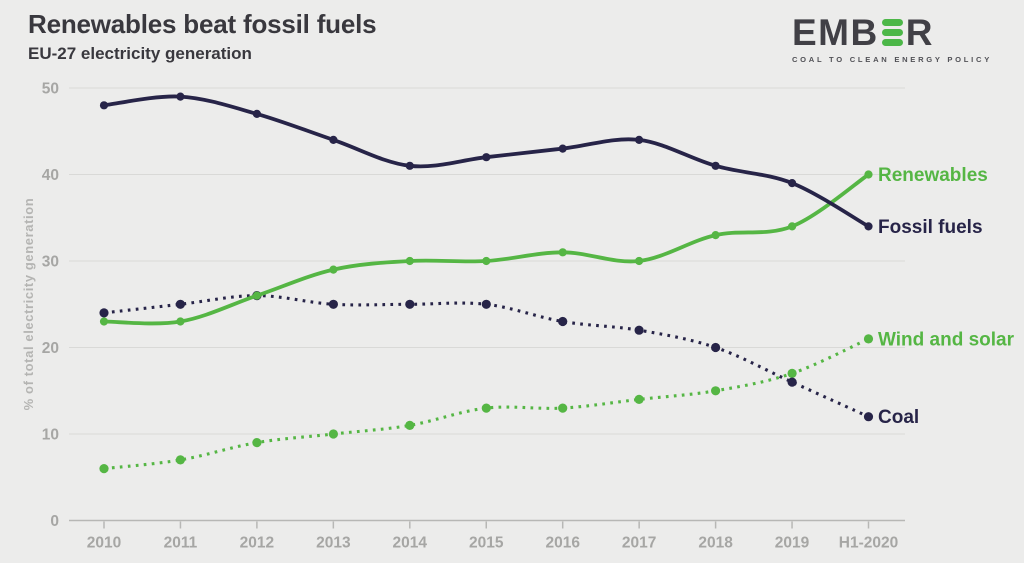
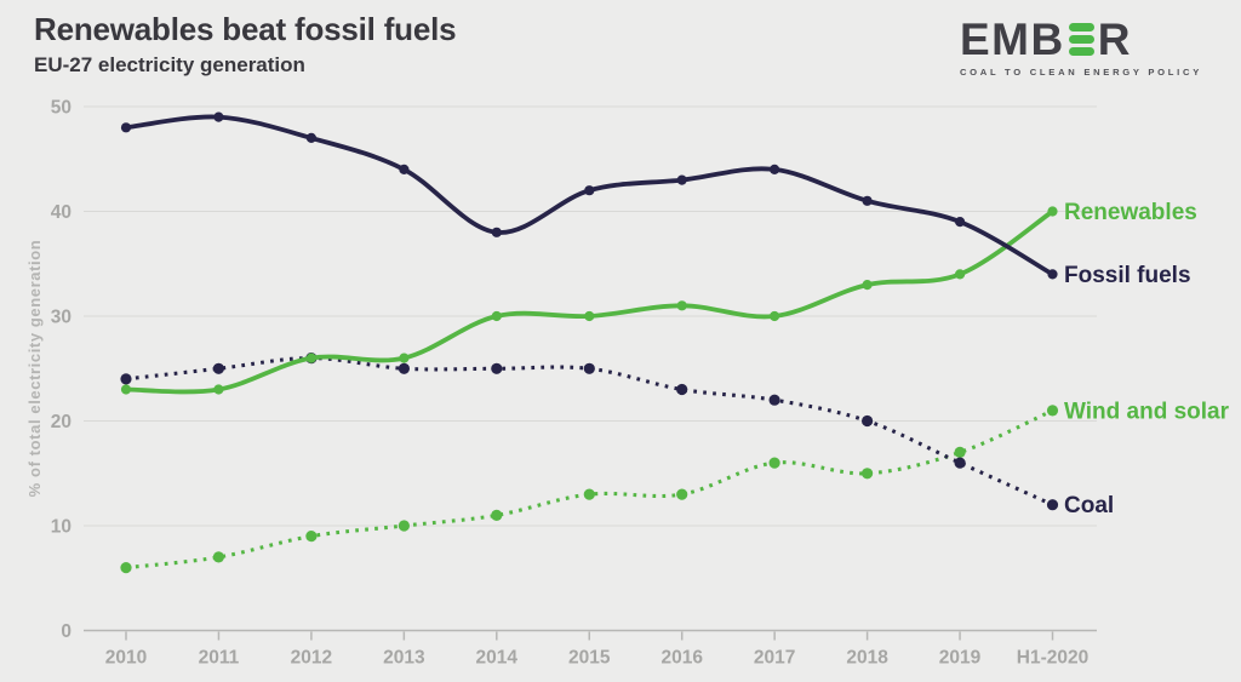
Renewables/2013: 29 -> 26
Fossil fuels/2014: 41 -> 38
Wind and solar/2017: 14 -> 16
